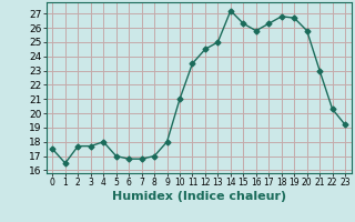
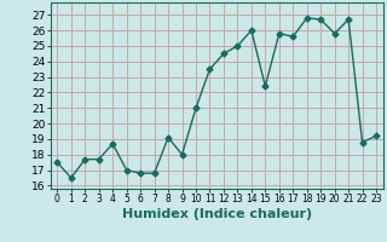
4: 18.0 -> 18.7
8: 17.0 -> 19.1
14: 27.2 -> 26.0
15: 26.3 -> 22.4
17: 26.3 -> 25.6
21: 23.0 -> 26.7
22: 20.3 -> 18.8
